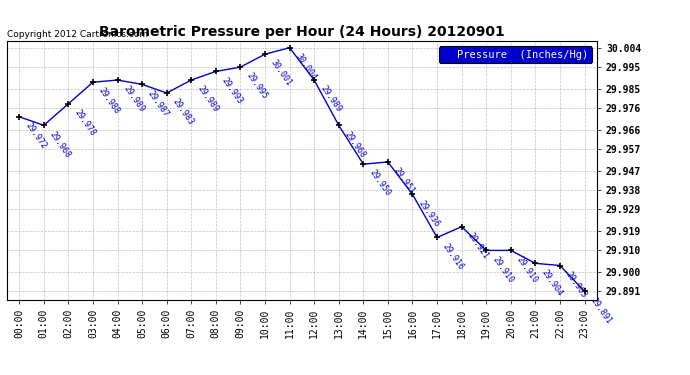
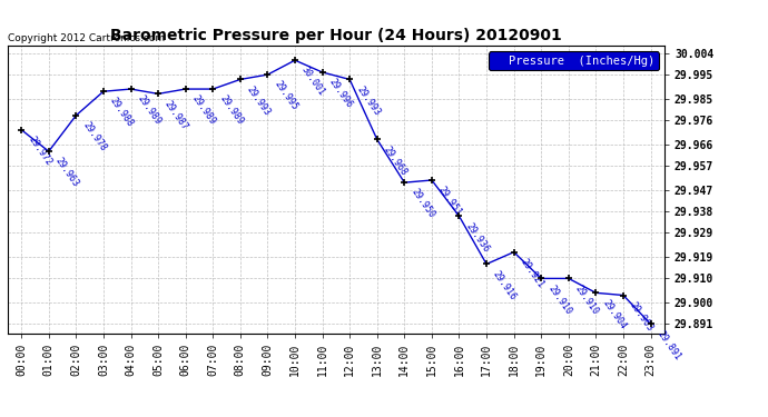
01:00: 29.968 -> 29.963
06:00: 29.983 -> 29.989
11:00: 30.004 -> 29.996
12:00: 29.989 -> 29.993
